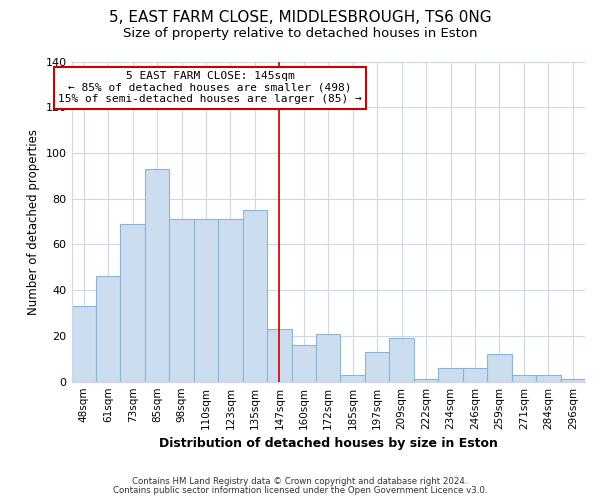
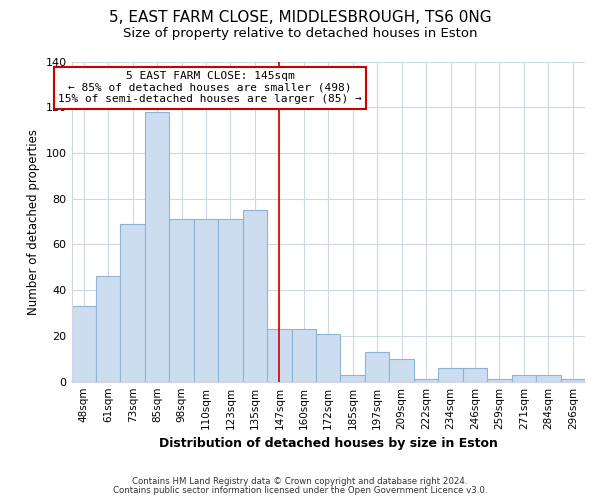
85sqm: 93 -> 118
160sqm: 16 -> 23
209sqm: 19 -> 10
259sqm: 12 -> 1
